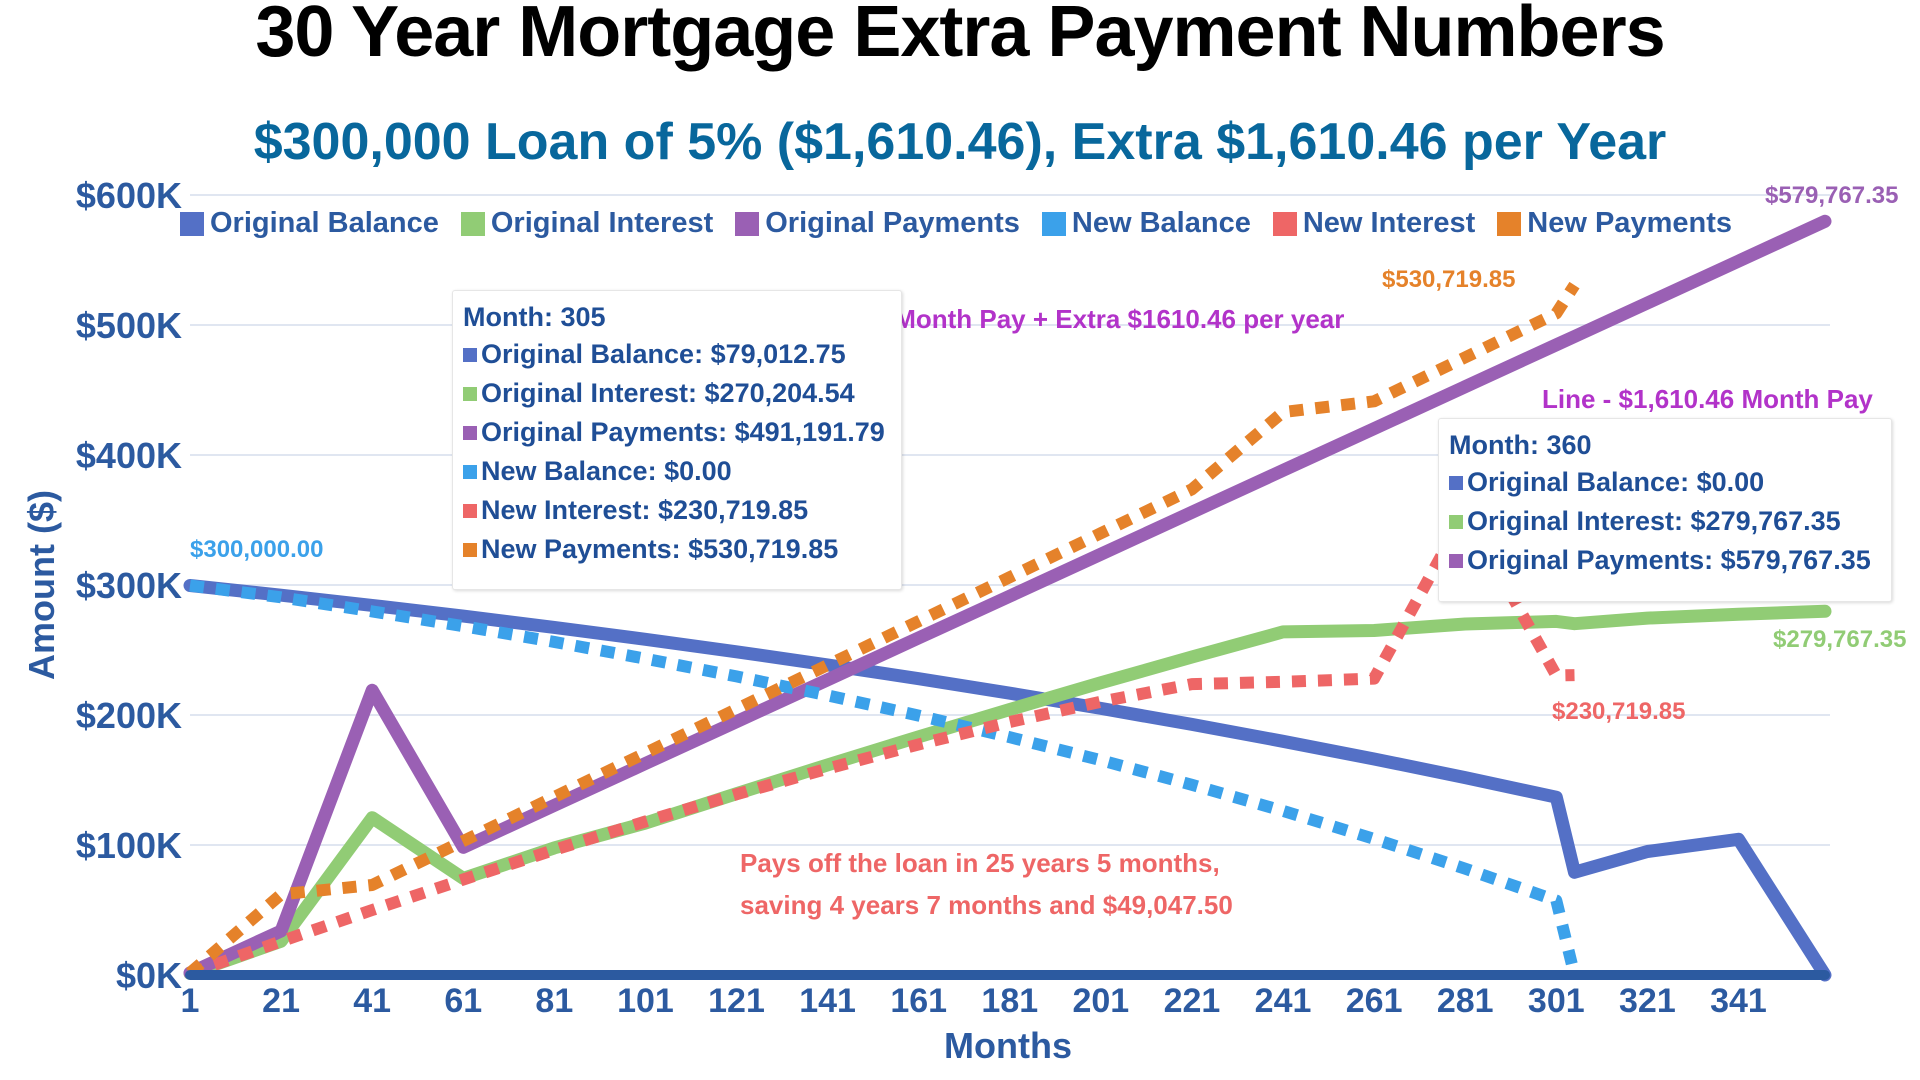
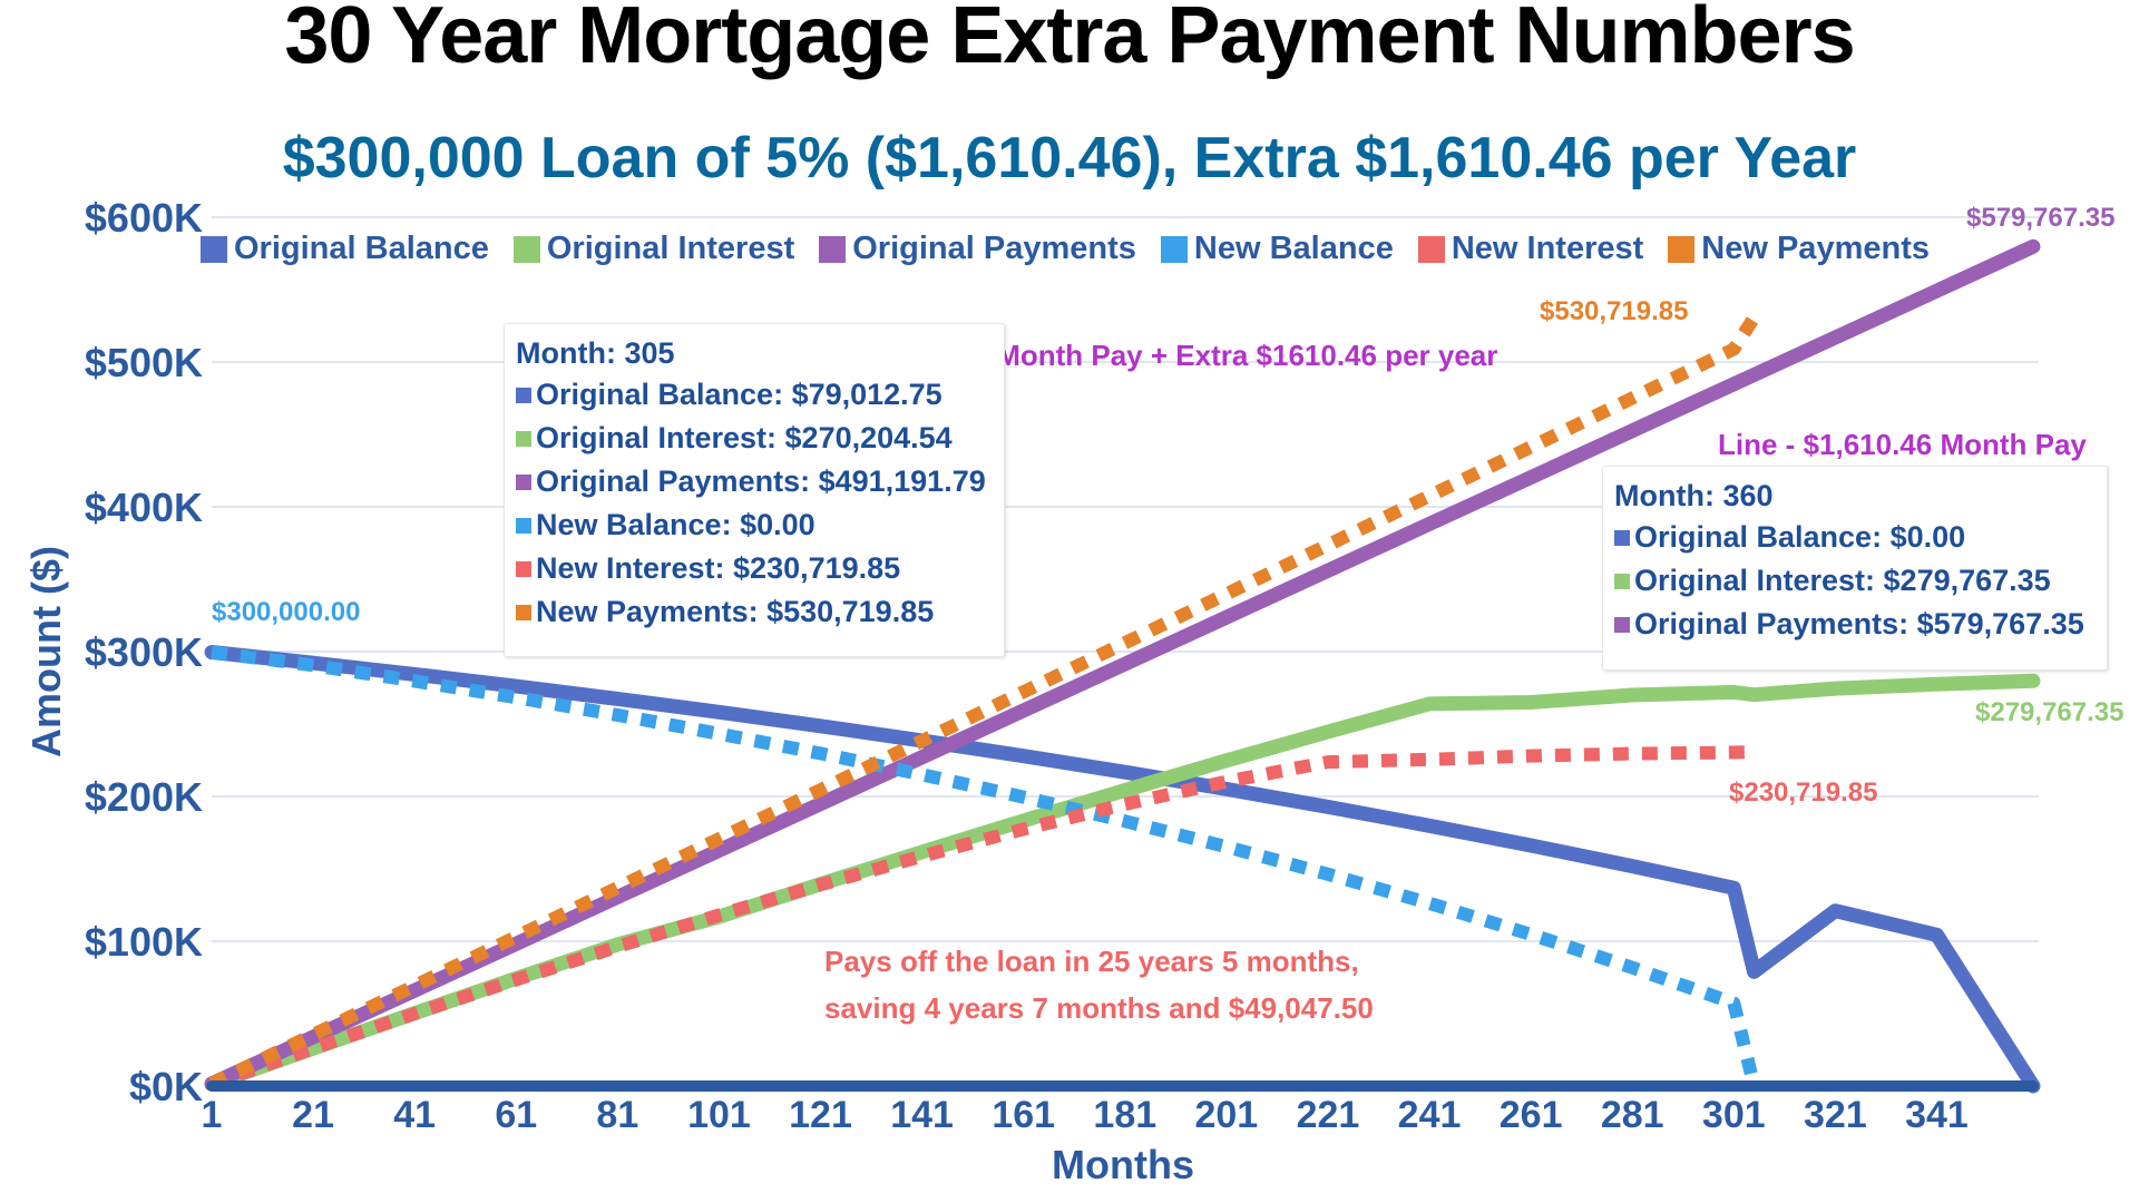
New Payments/21: $62K -> $35K
Original Interest/41: $121K -> $50K
Original Payments/41: $219K -> $66K
New Payments/241: $433K -> $407K
New Interest/281: $356K -> $230K
Original Balance/321: $95K -> $121K
